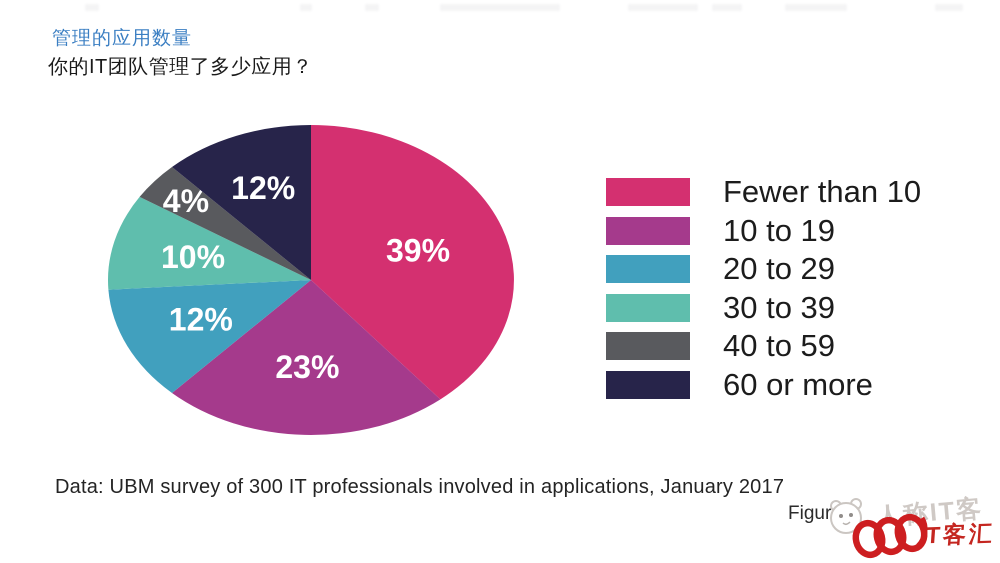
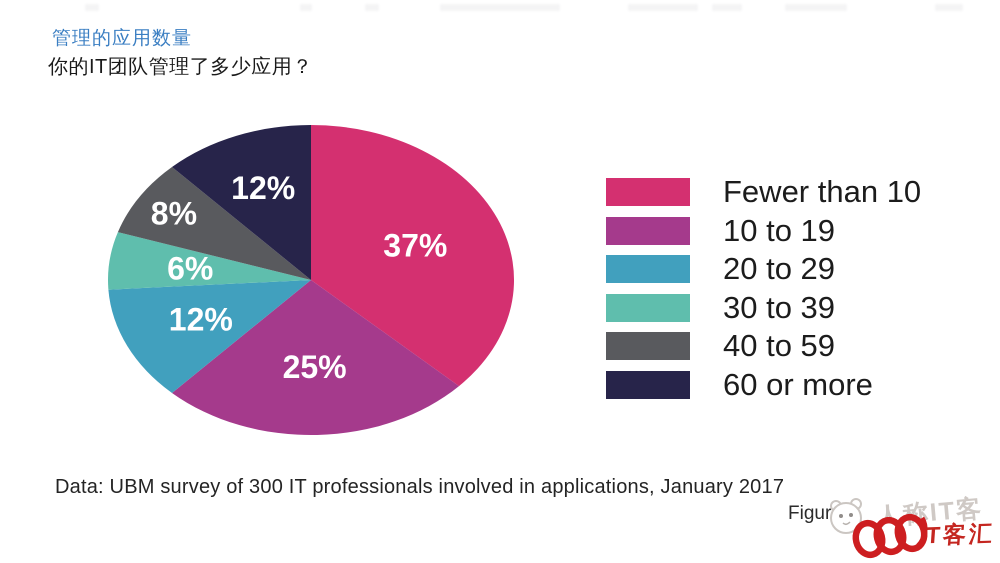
Fewer than 10: 39% -> 37%
10 to 19: 23% -> 25%
30 to 39: 10% -> 6%
40 to 59: 4% -> 8%
